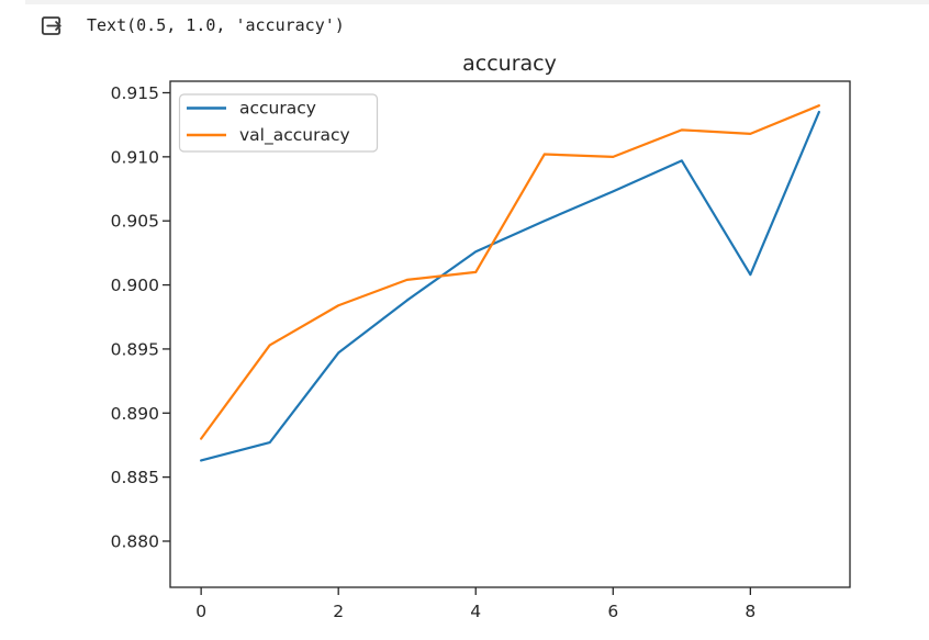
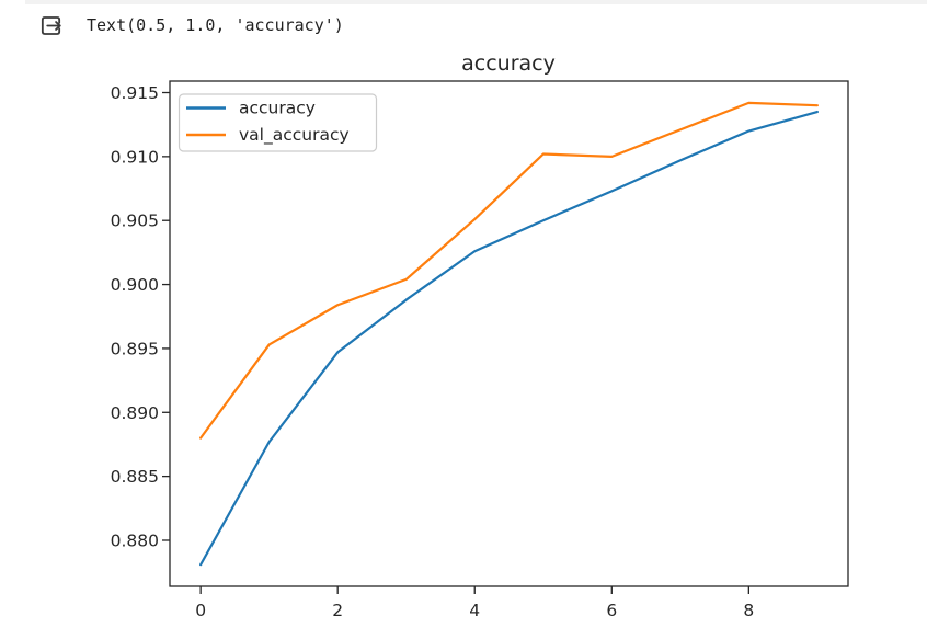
accuracy/0: 0.8863 -> 0.8781
val_accuracy/4: 0.9010 -> 0.9051
accuracy/8: 0.9008 -> 0.9120
val_accuracy/8: 0.9118 -> 0.9142
